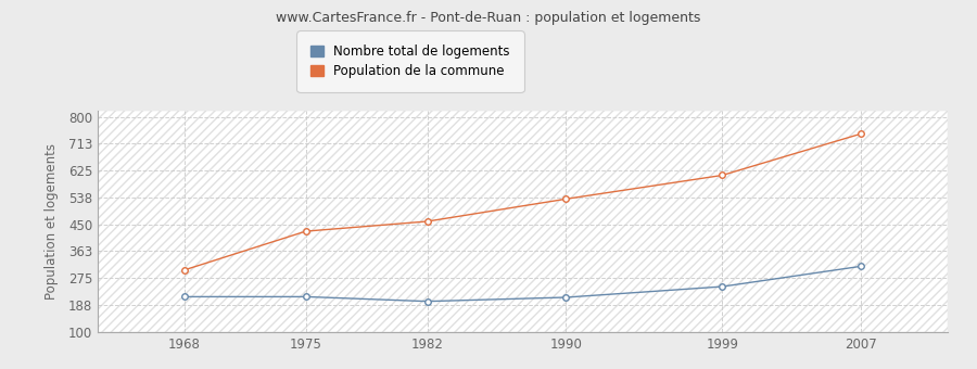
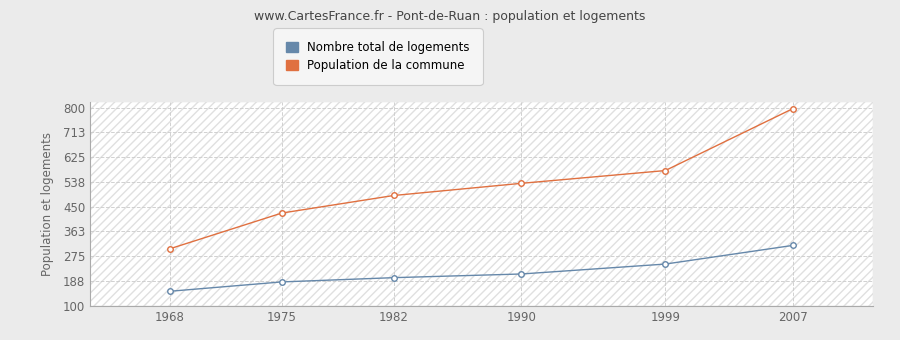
Nombre total de logements/1968: 215 -> 152
Nombre total de logements/1975: 215 -> 185
Population de la commune/1982: 460 -> 490
Population de la commune/1999: 610 -> 578
Population de la commune/2007: 745 -> 797
